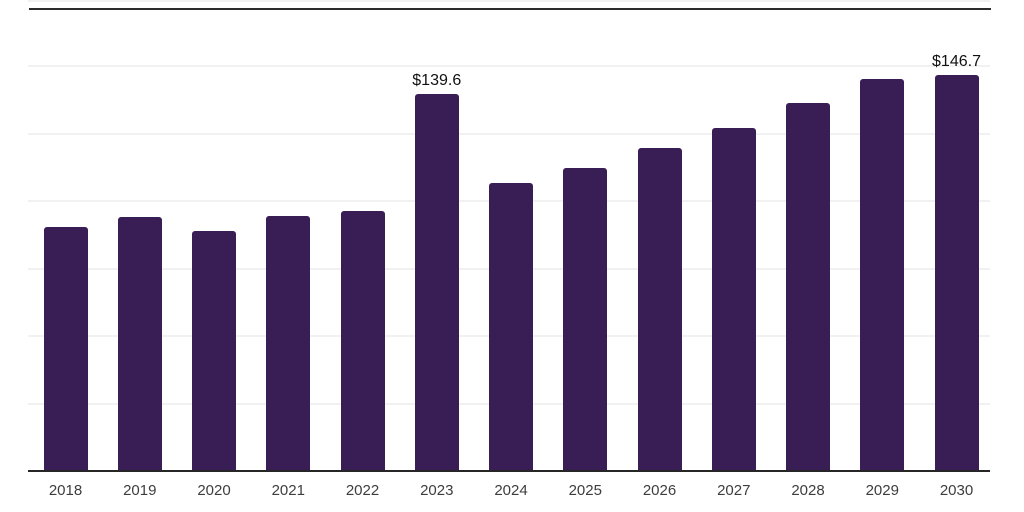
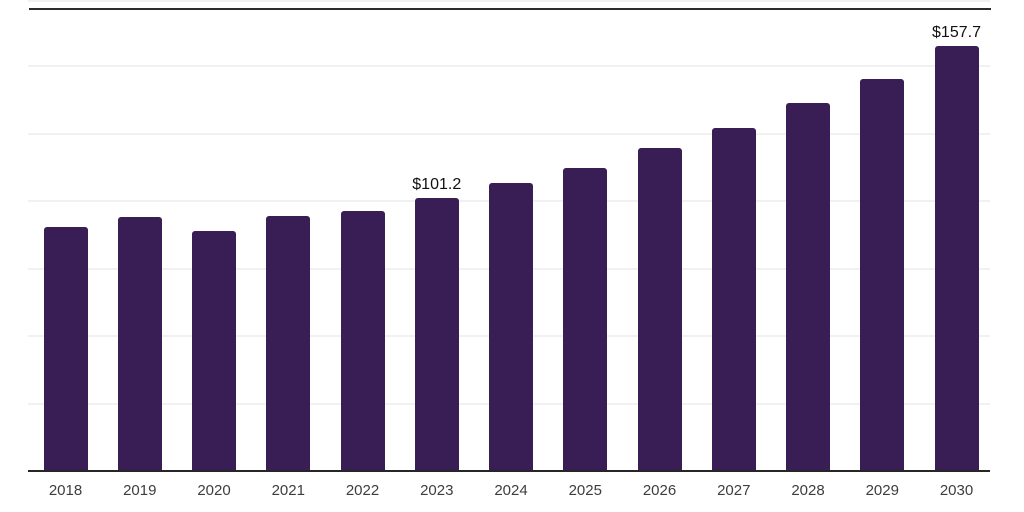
2023: $139.6 -> $101.2
2030: $146.7 -> $157.7
